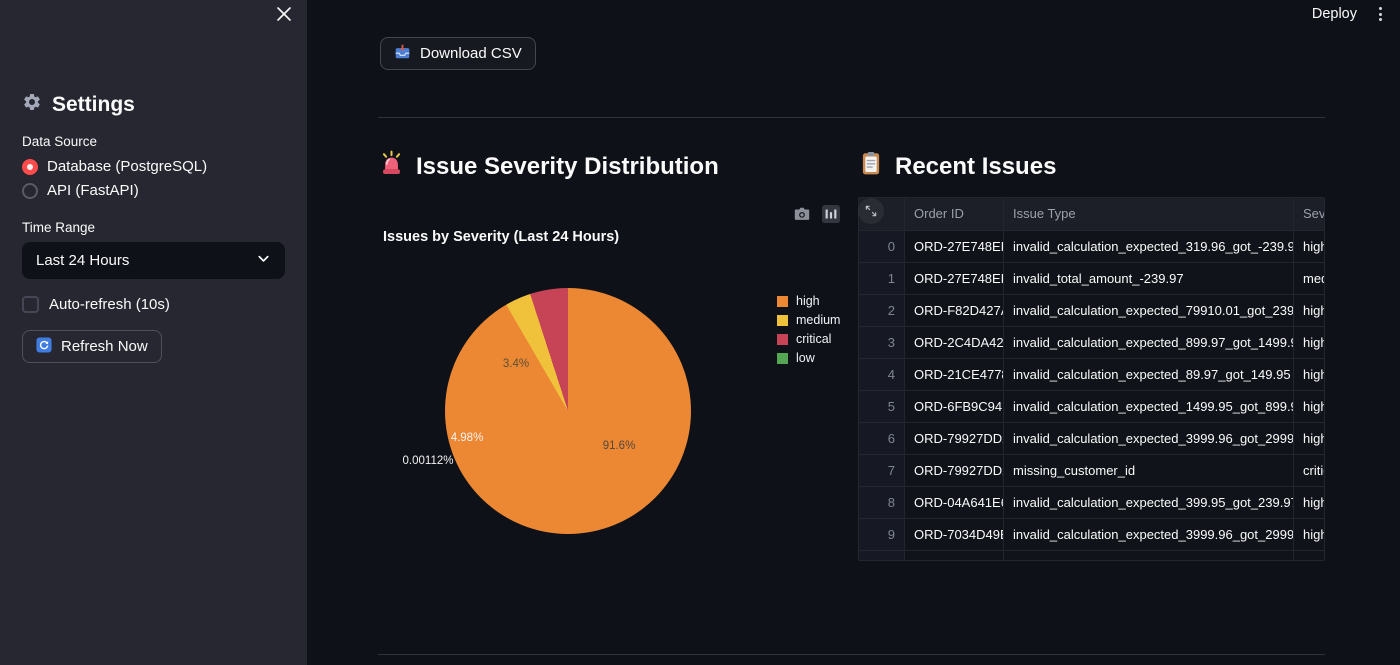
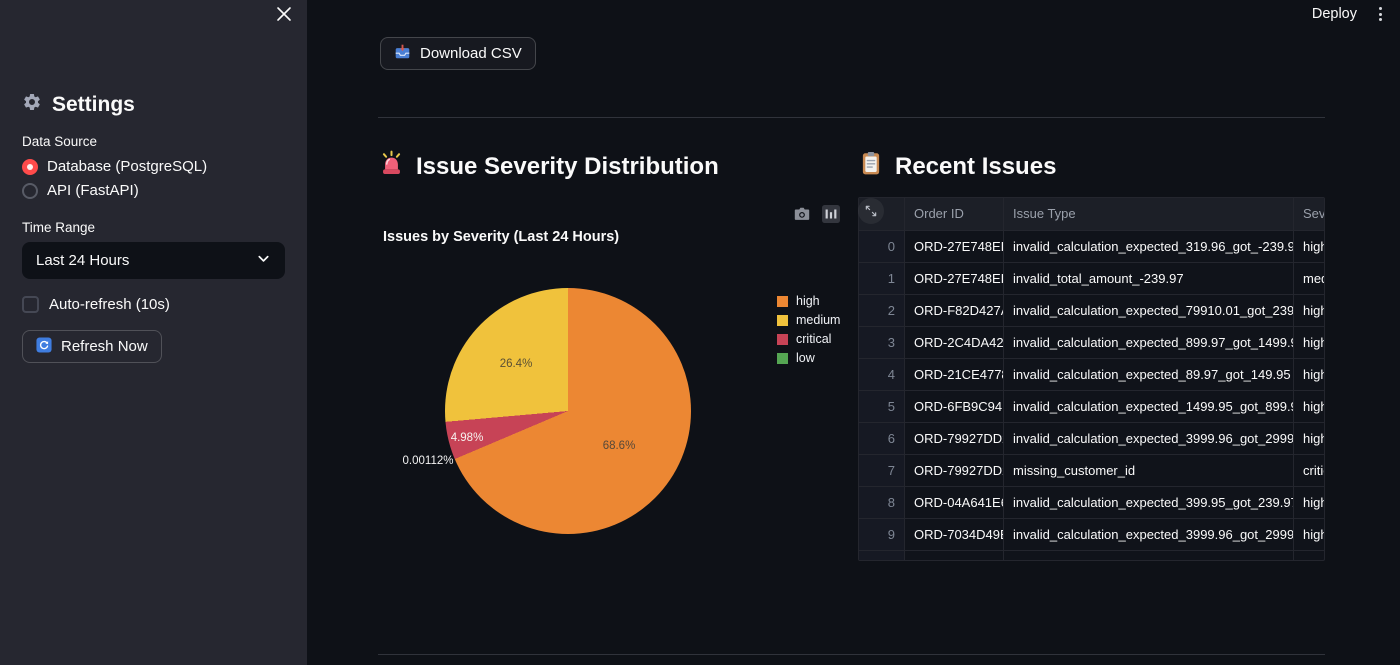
high: 91.6% -> 68.6%
medium: 3.4% -> 26.4%
